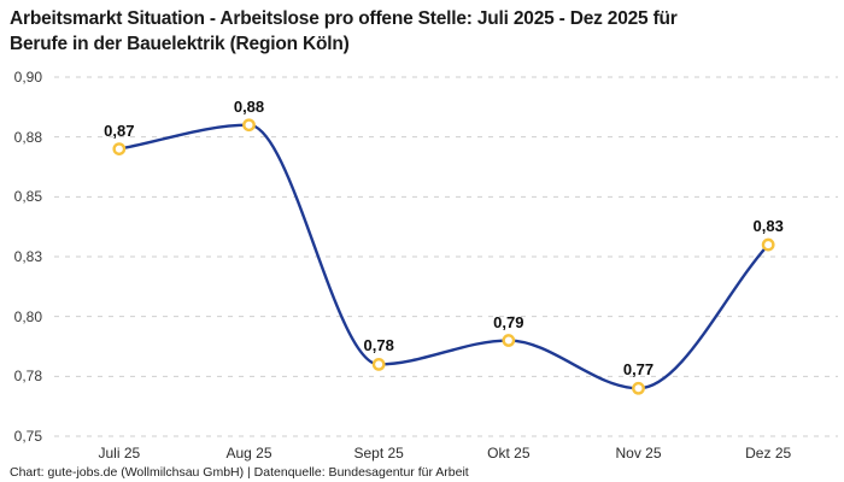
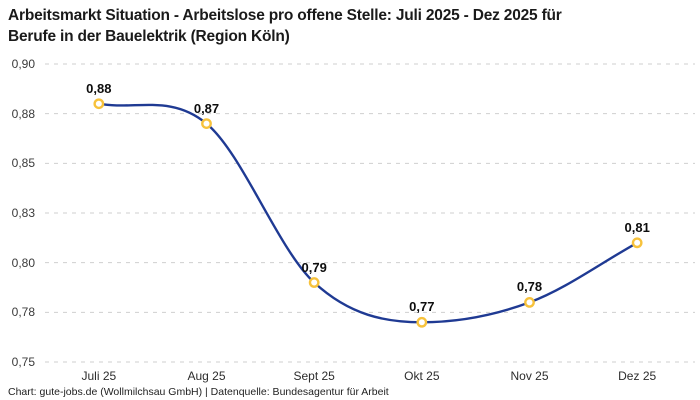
Juli 25: 0,87 -> 0,88
Aug 25: 0,88 -> 0,87
Sept 25: 0,78 -> 0,79
Okt 25: 0,79 -> 0,77
Nov 25: 0,77 -> 0,78
Dez 25: 0,83 -> 0,81
